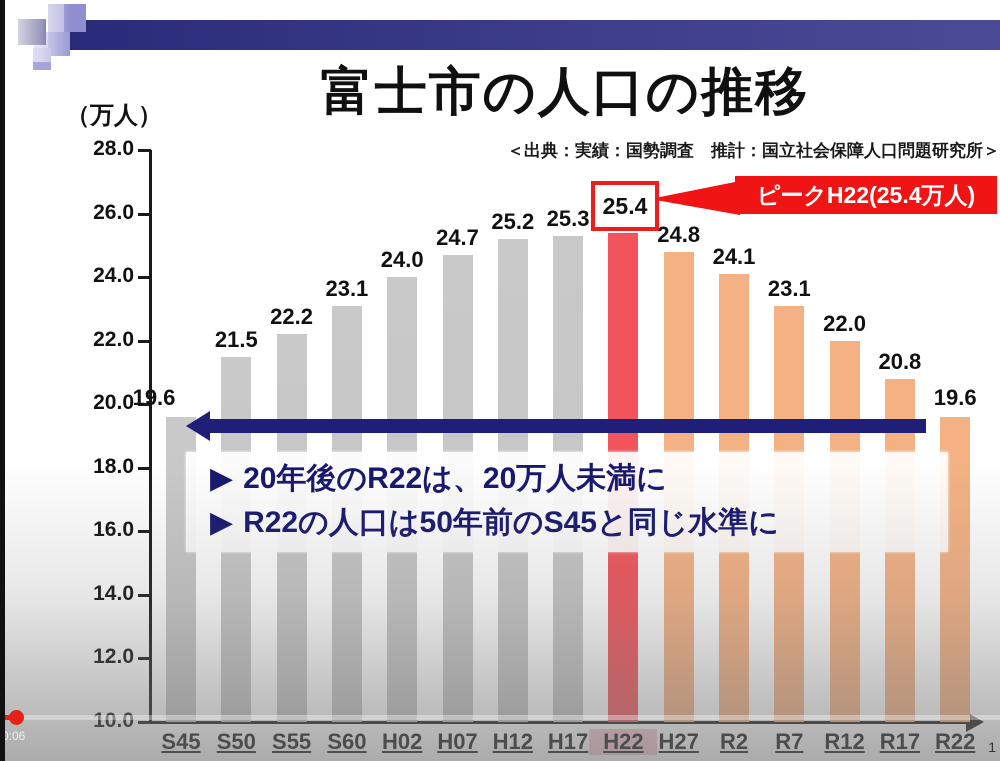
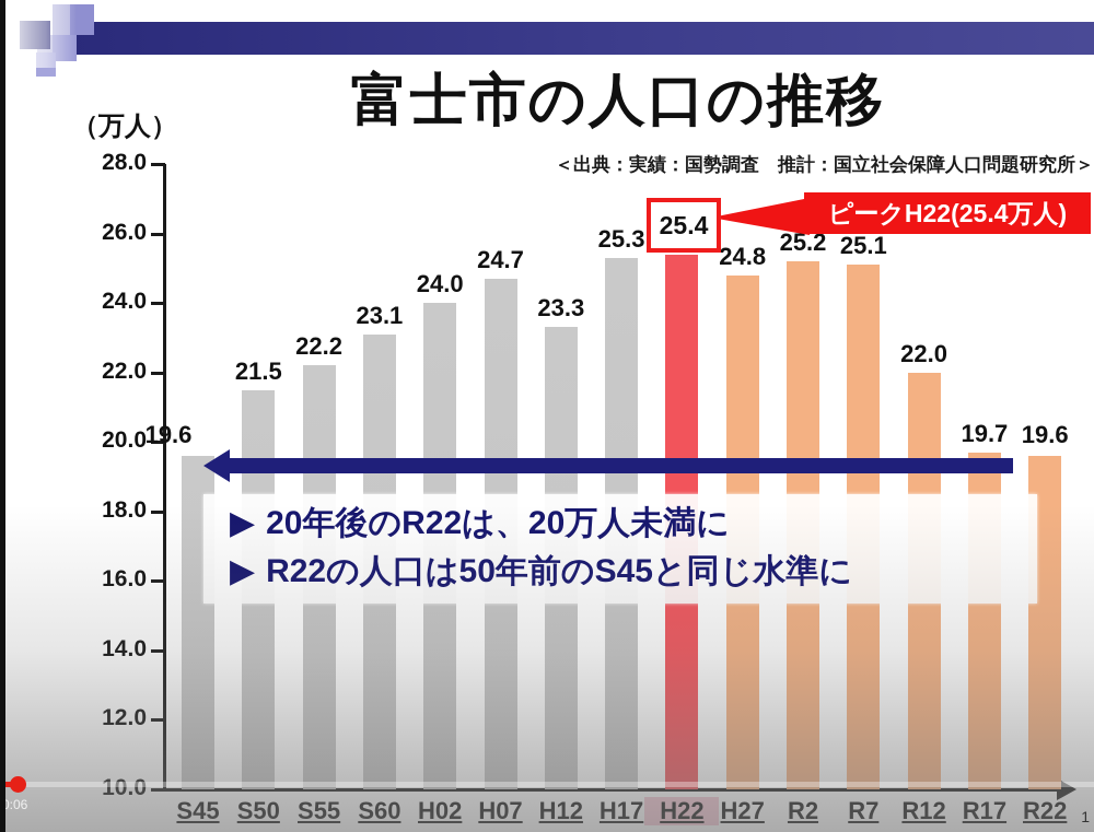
H12: 25.2 -> 23.3
R2: 24.1 -> 25.2
R7: 23.1 -> 25.1
R17: 20.8 -> 19.7
